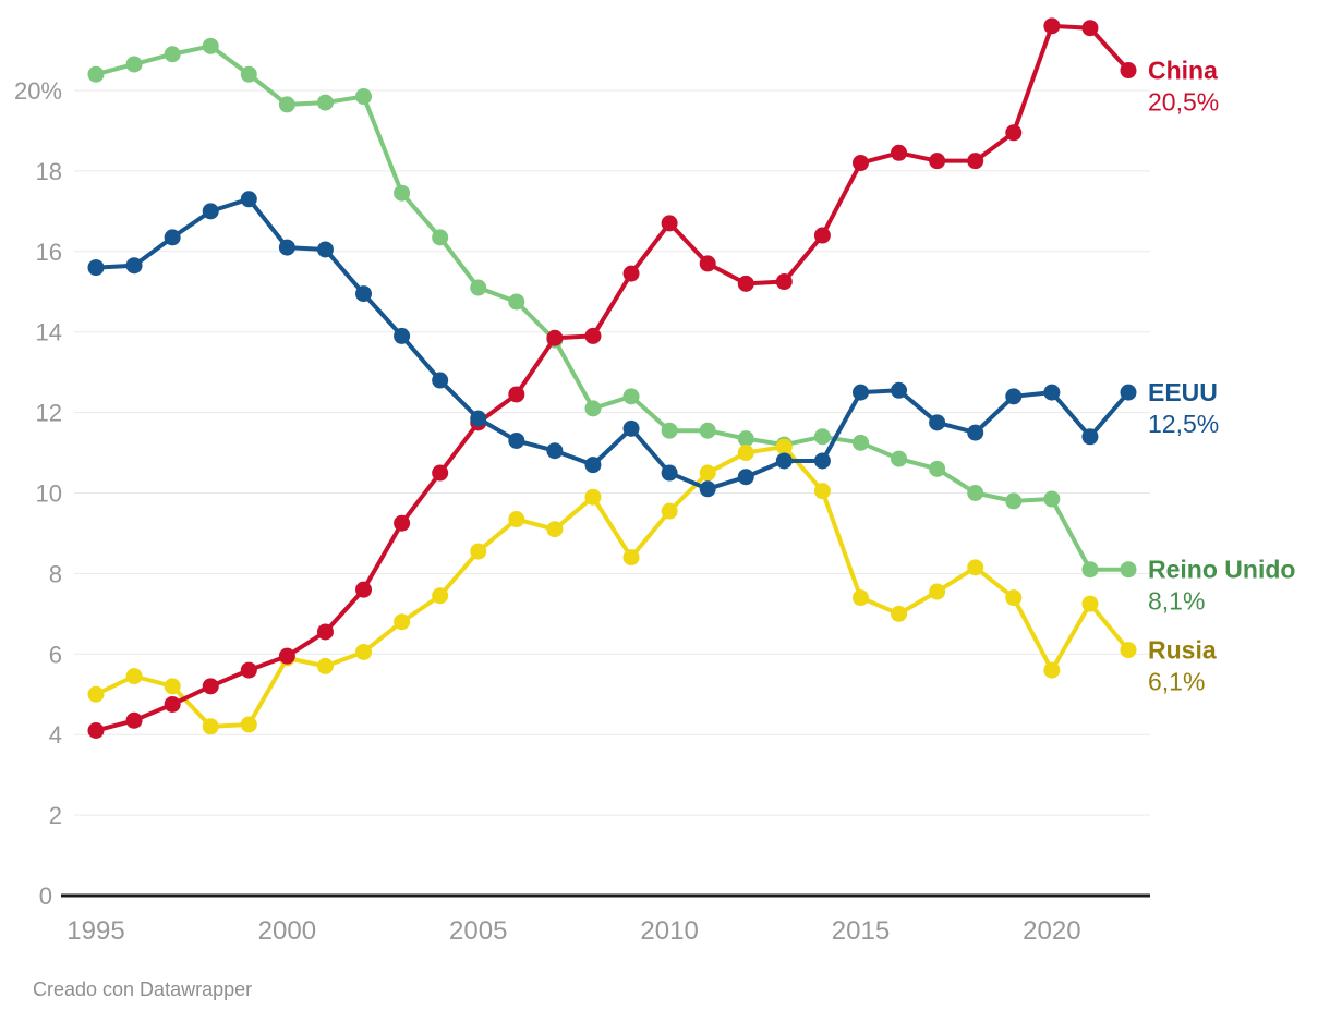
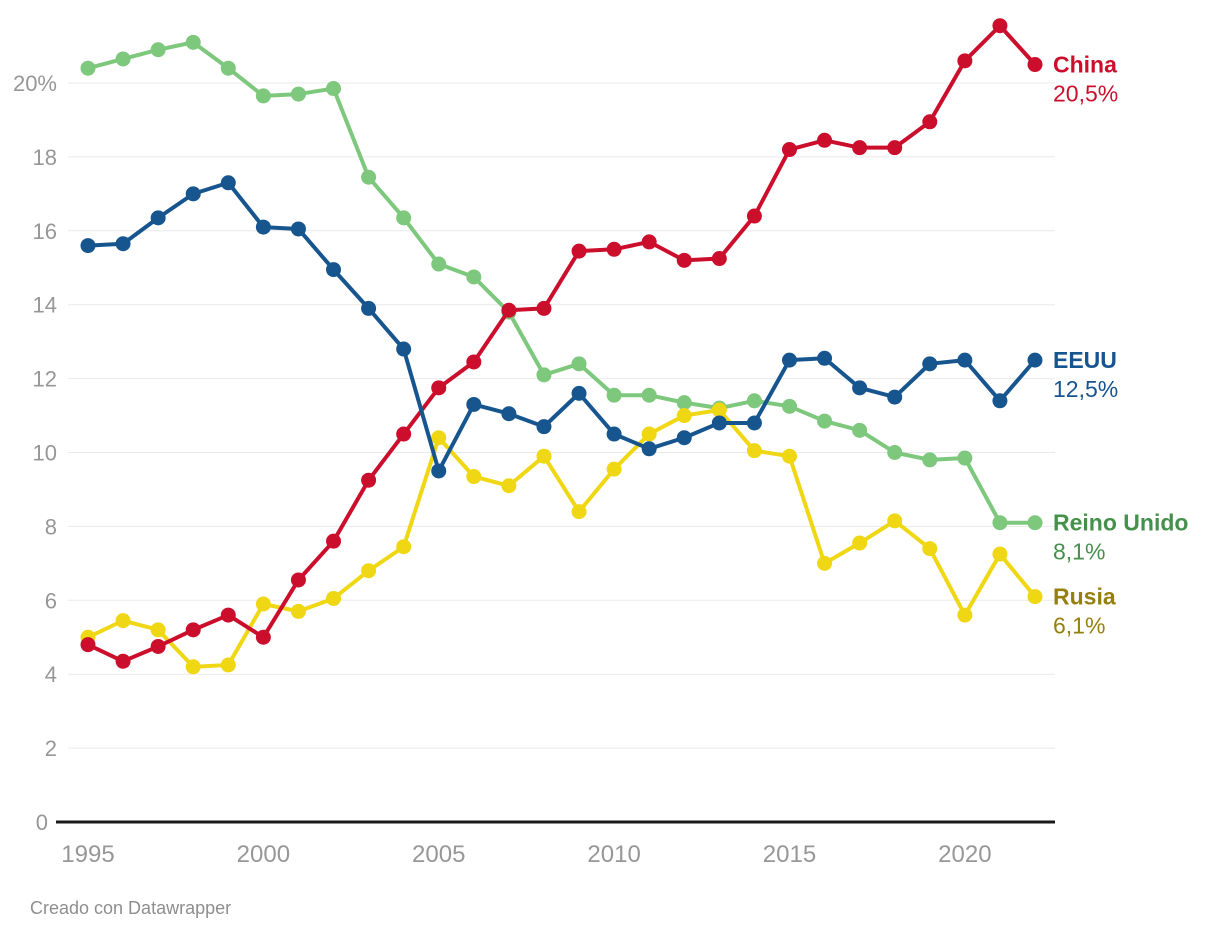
China/1995: 4.1% -> 4.8%
China/2000: 6.0% -> 5.0%
EEUU/2005: 11.8% -> 9.5%
Rusia/2005: 8.6% -> 10.4%
China/2010: 16.7% -> 15.5%
Rusia/2015: 7.4% -> 9.9%
China/2020: 21.6% -> 20.6%
